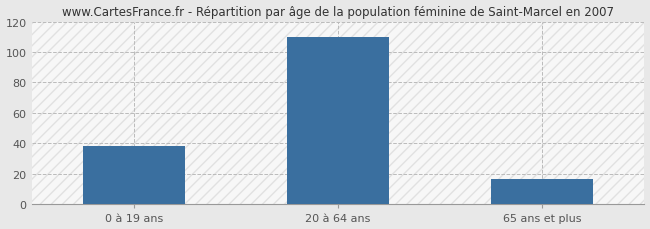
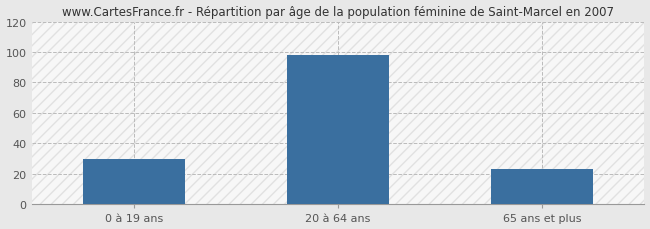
0 à 19 ans: 38 -> 30
20 à 64 ans: 110 -> 98
65 ans et plus: 17 -> 23
